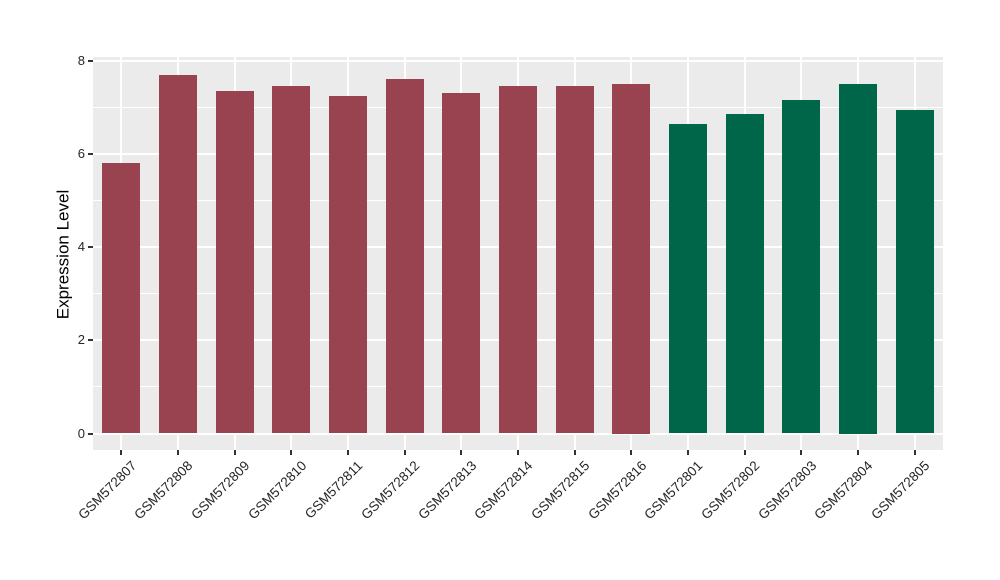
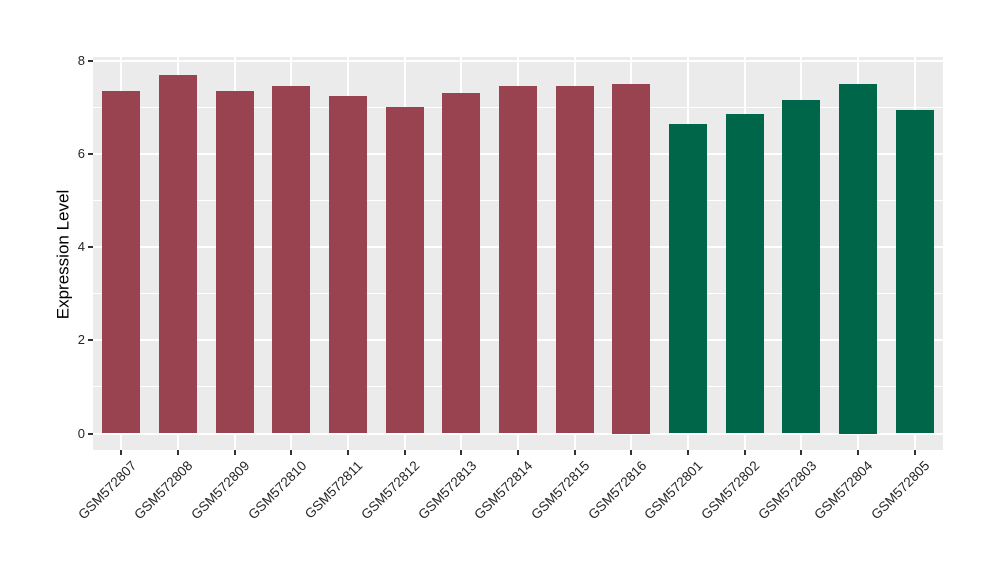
GSM572807: 5.8 -> 7.3
GSM572812: 7.6 -> 7.0
